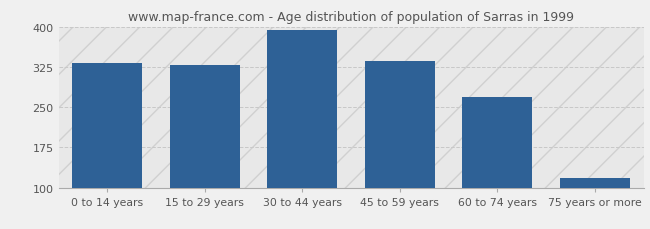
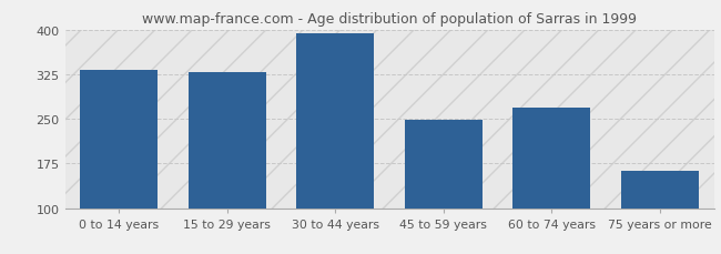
45 to 59 years: 335 -> 248
75 years or more: 118 -> 162
